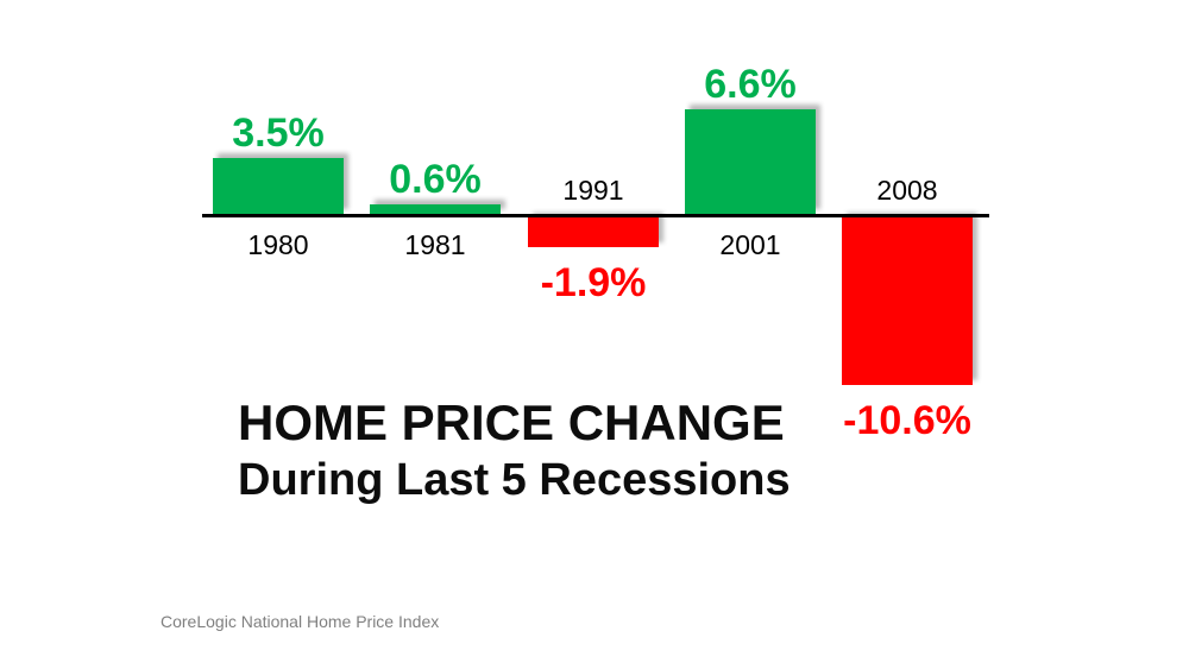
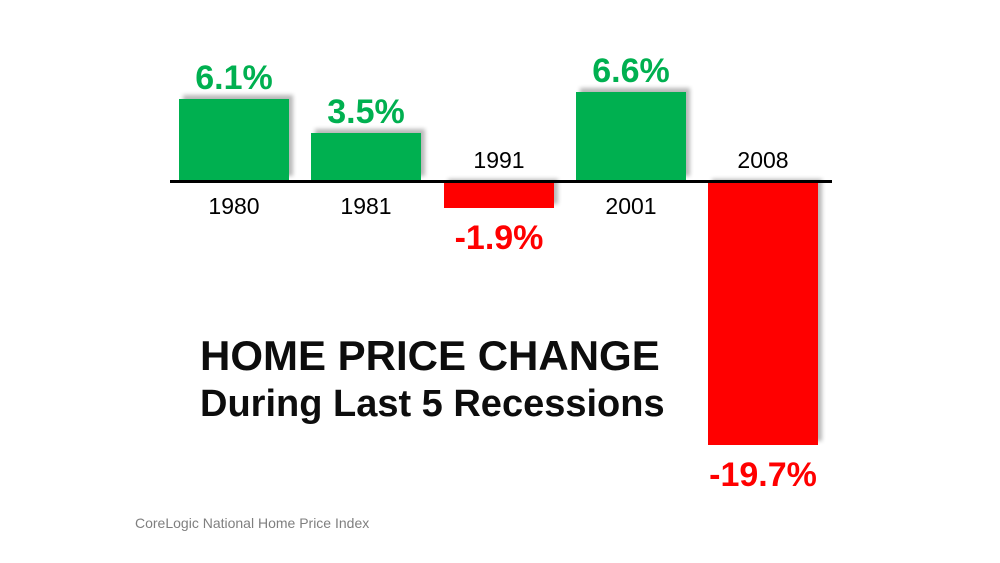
1980: 3.5% -> 6.1%
1981: 0.6% -> 3.5%
2008: -10.6% -> -19.7%
